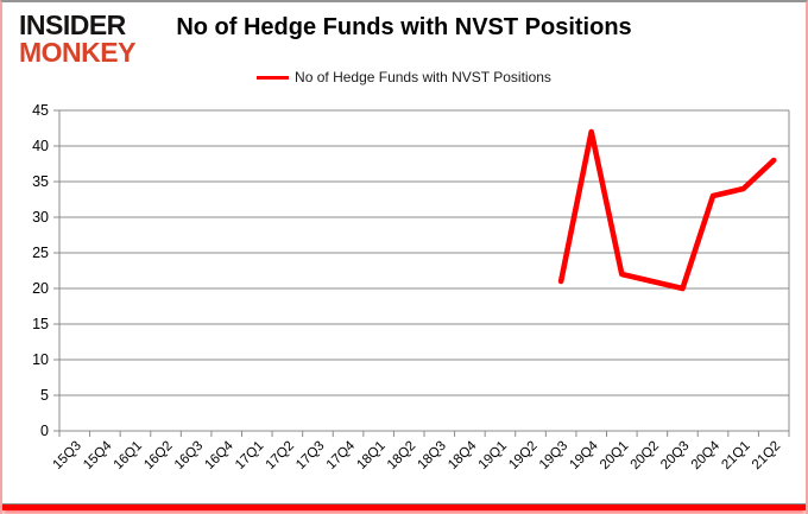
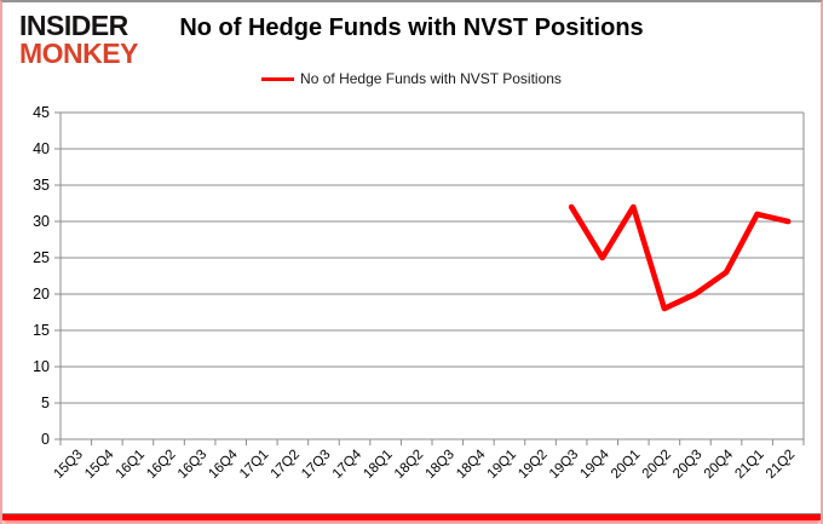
19Q3: 21 -> 32
19Q4: 42 -> 25
20Q1: 22 -> 32
20Q2: 21 -> 18
20Q4: 33 -> 23
21Q1: 34 -> 31
21Q2: 38 -> 30
